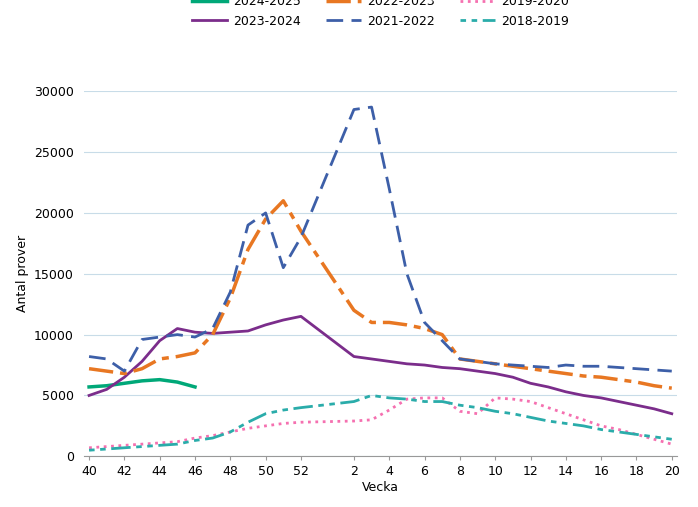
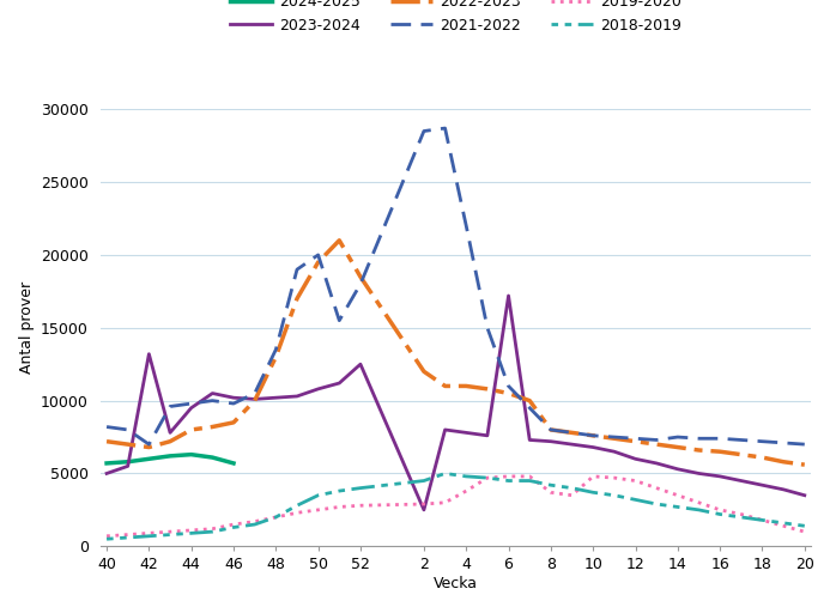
2023-2024/42: 6500 -> 13200
2023-2024/52: 11500 -> 12500
2023-2024/2: 8200 -> 2500
2023-2024/6: 7500 -> 17200
